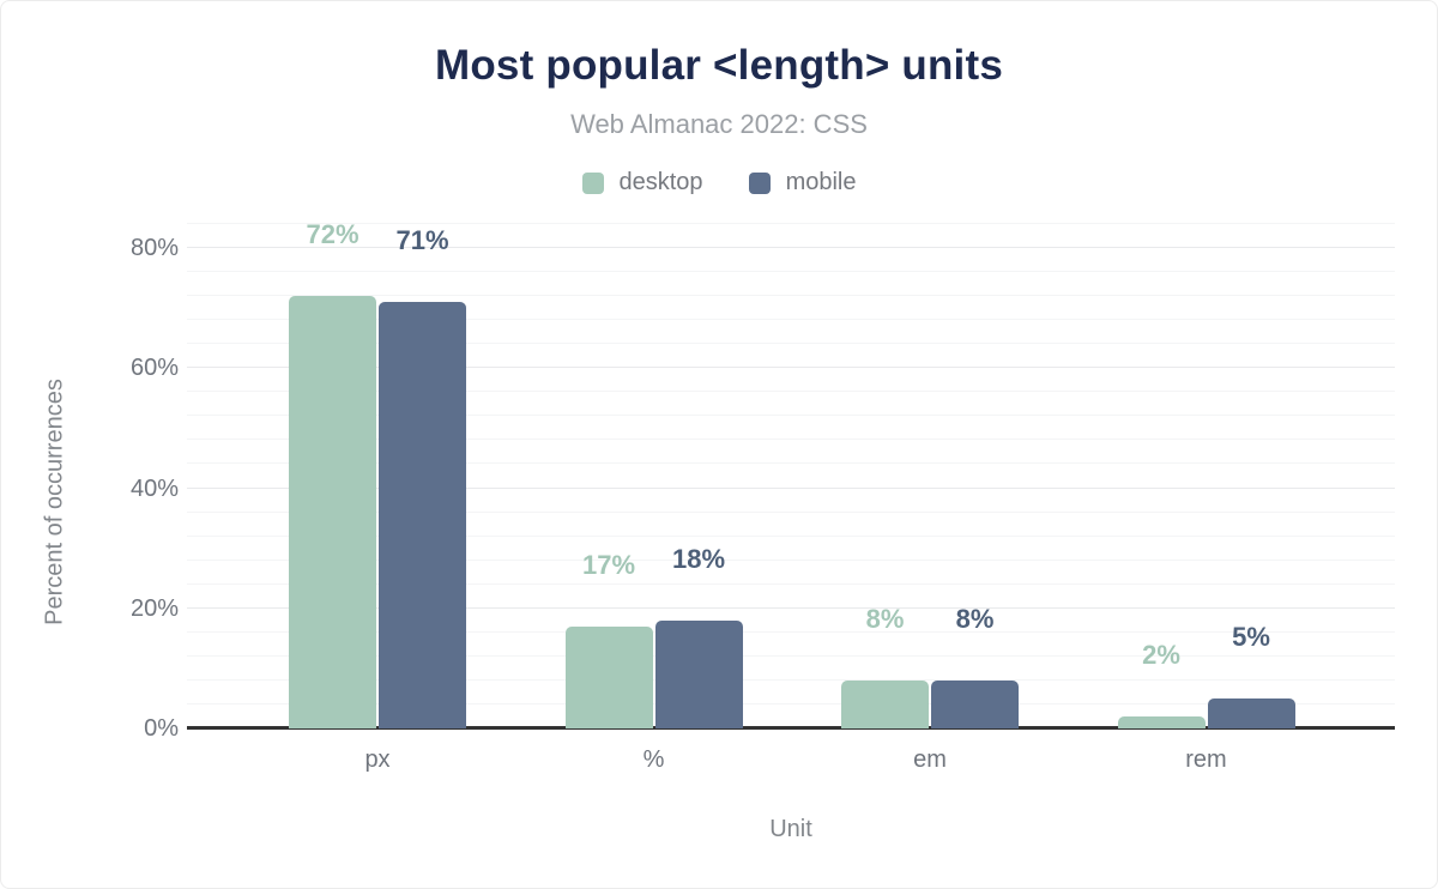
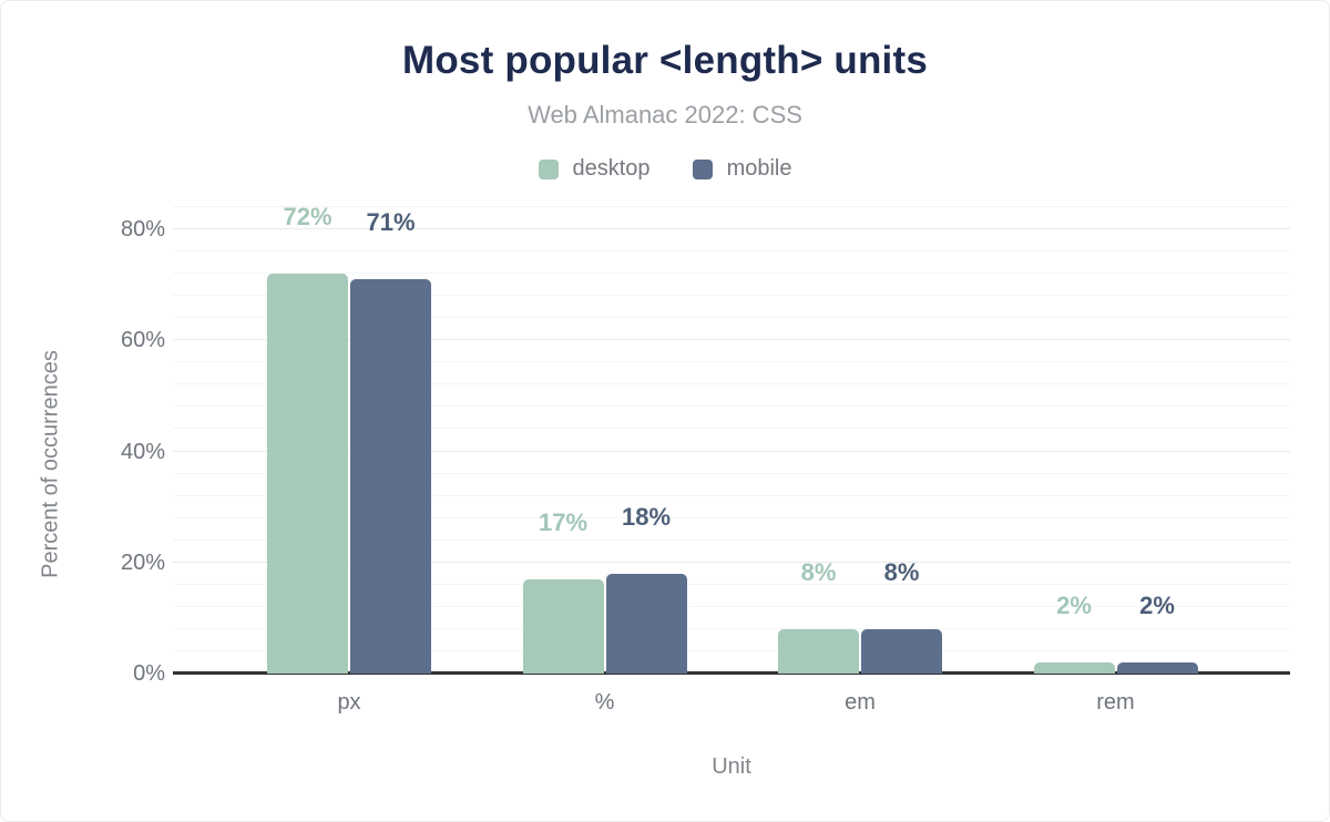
mobile/rem: 5% -> 2%
